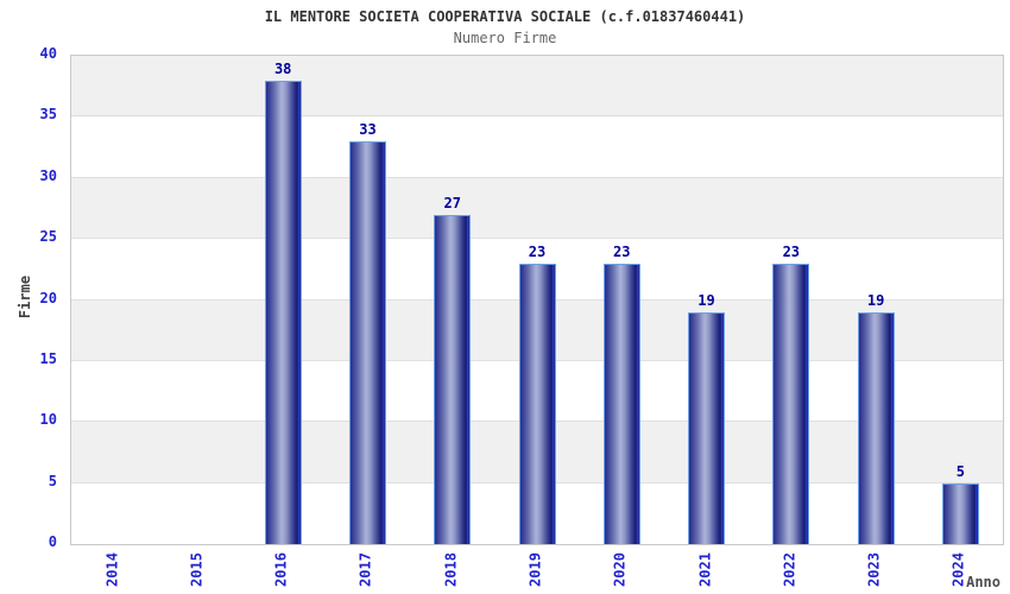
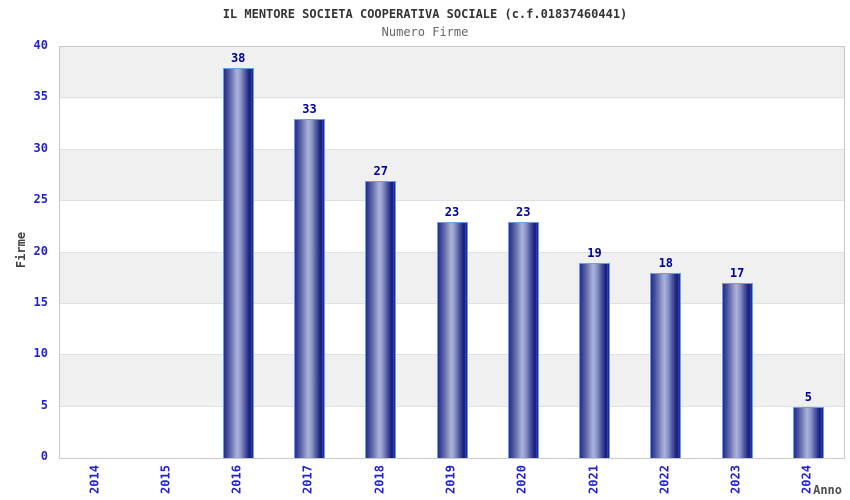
2022: 23 -> 18
2023: 19 -> 17
